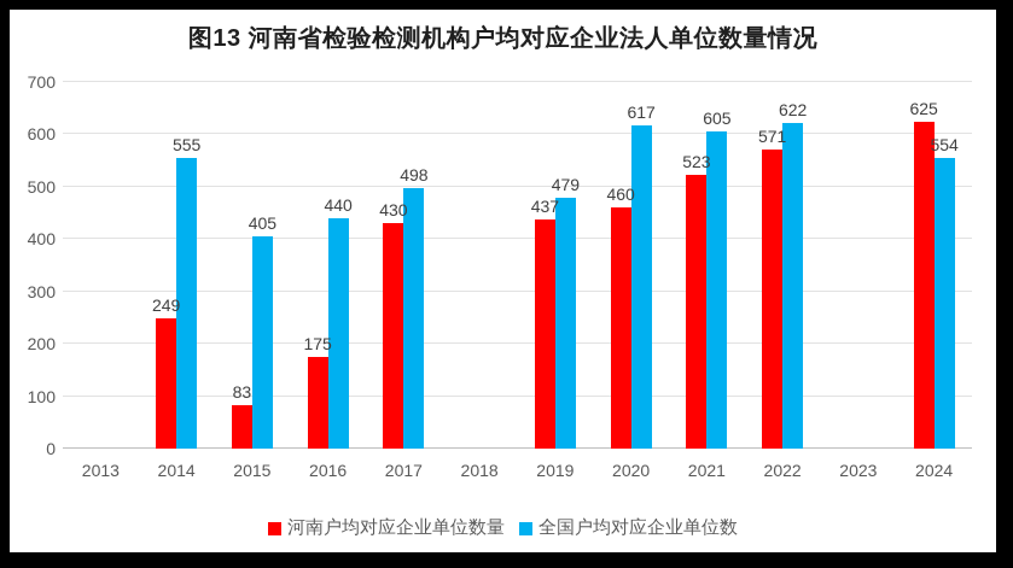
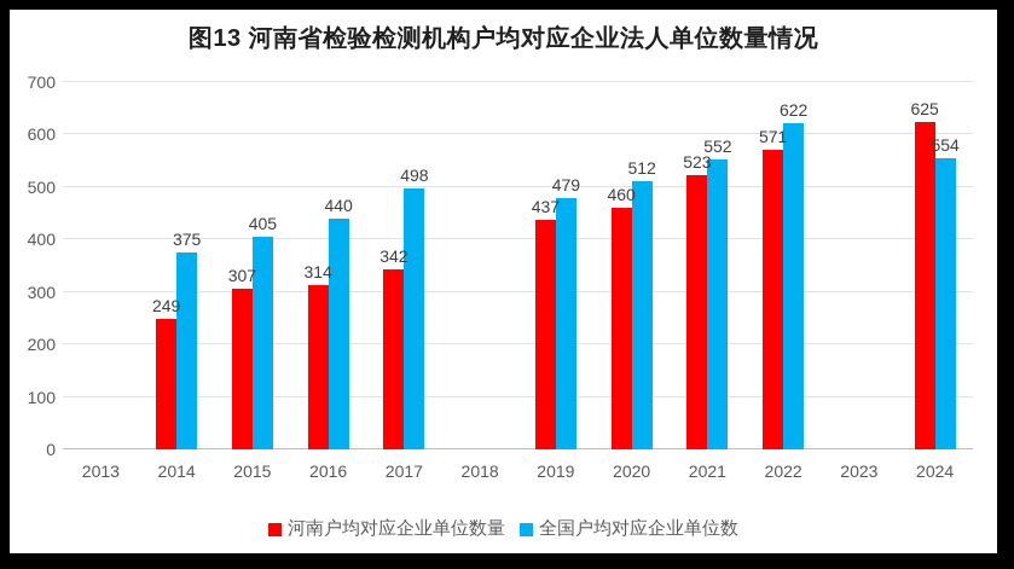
全国户均对应企业单位数/2014: 555 -> 375
河南户均对应企业单位数量/2015: 83 -> 307
河南户均对应企业单位数量/2016: 175 -> 314
河南户均对应企业单位数量/2017: 430 -> 342
全国户均对应企业单位数/2020: 617 -> 512
全国户均对应企业单位数/2021: 605 -> 552
